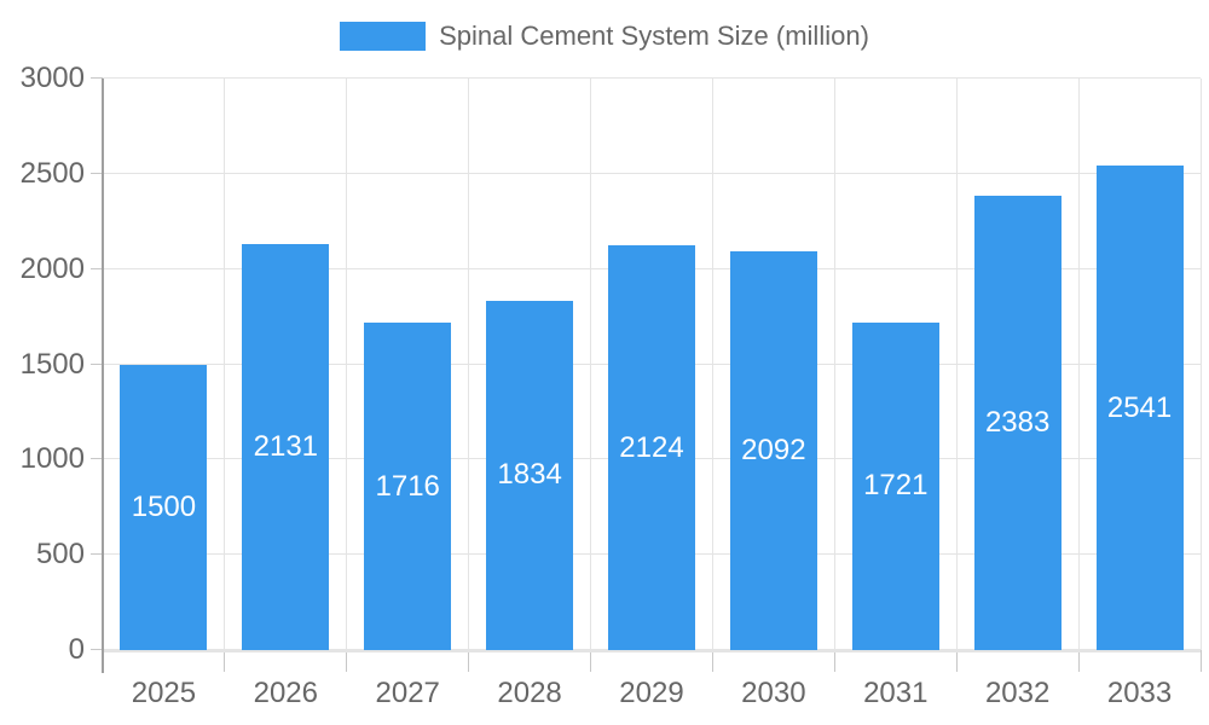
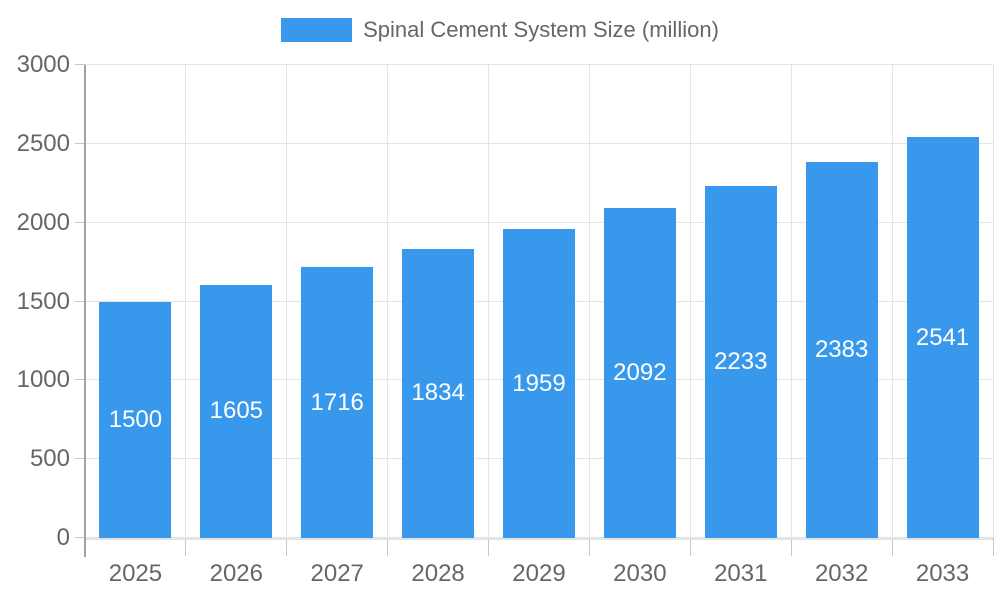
2026: 2131 -> 1605
2029: 2124 -> 1959
2031: 1721 -> 2233
